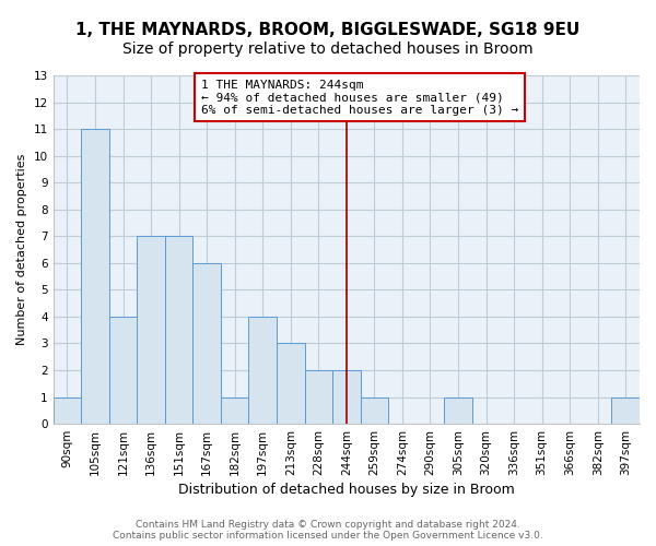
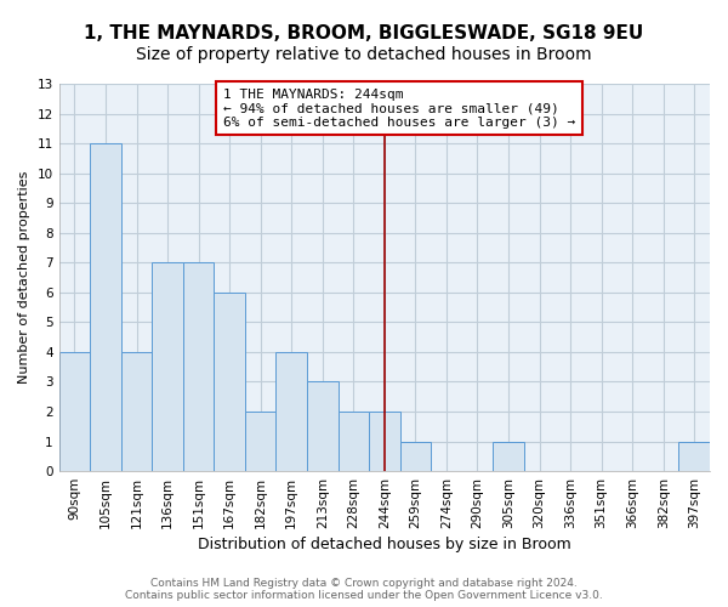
90sqm: 1 -> 4
182sqm: 1 -> 2
